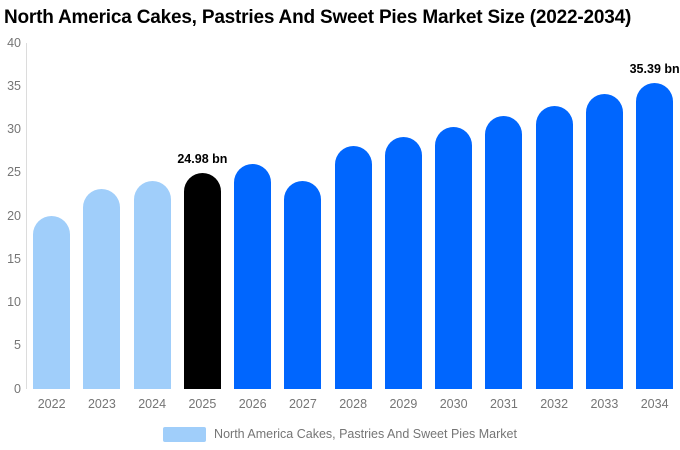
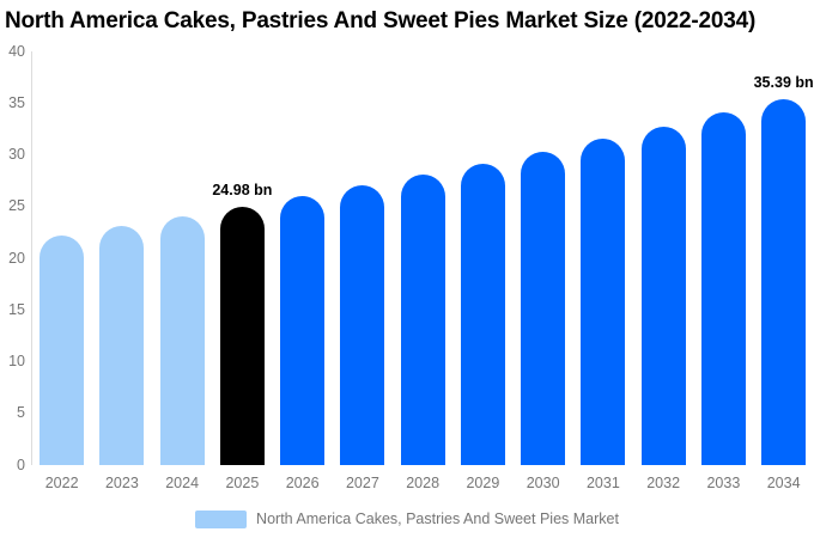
2022: 20 -> 22
2027: 24 -> 27
